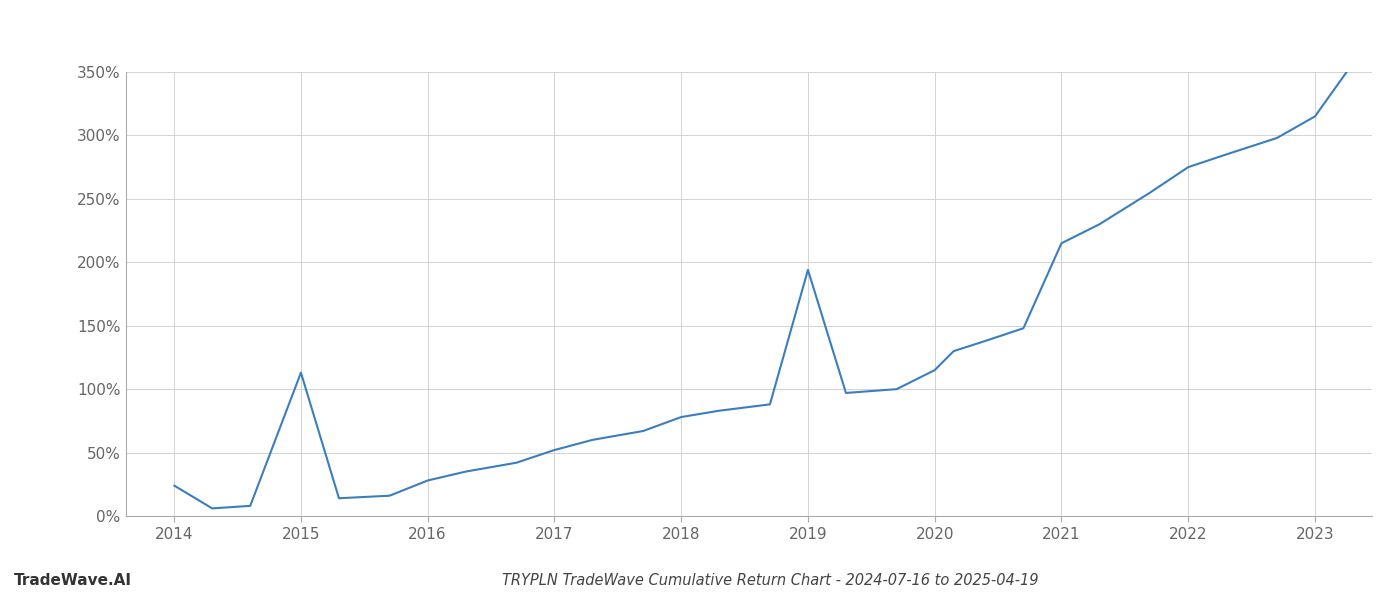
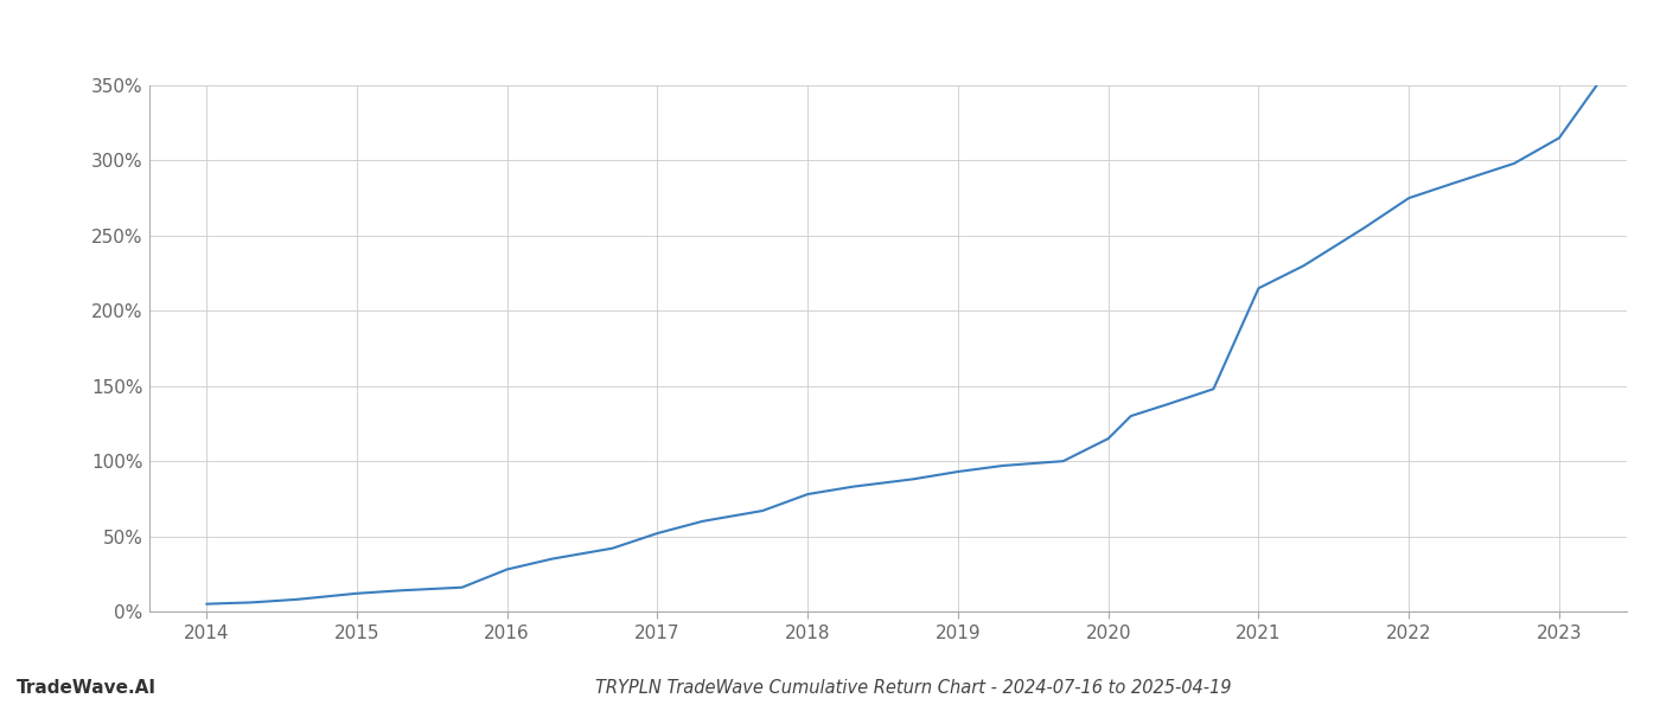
2014: 24% -> 5%
2015: 113% -> 12%
2019: 194% -> 93%
